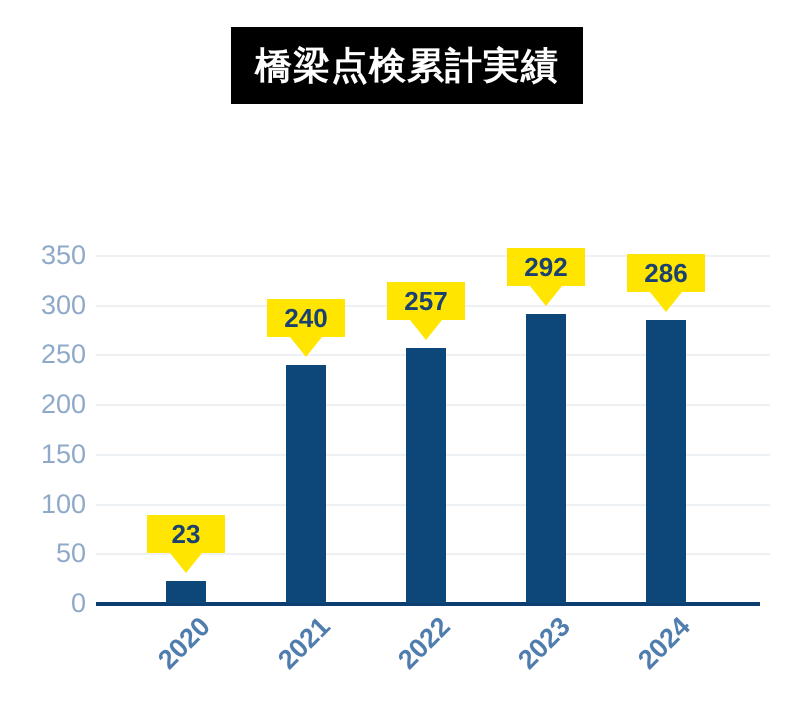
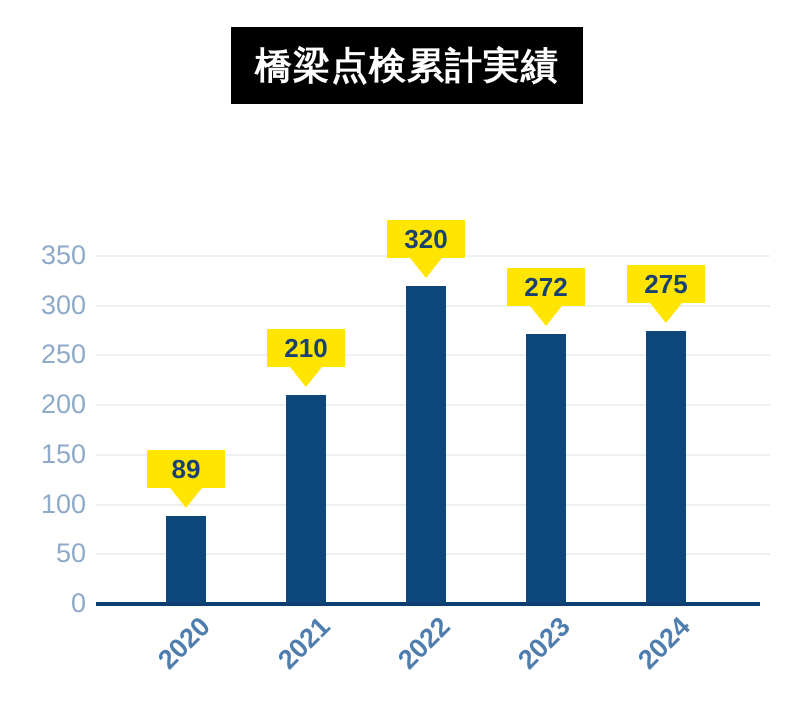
2020: 23 -> 89
2021: 240 -> 210
2022: 257 -> 320
2023: 292 -> 272
2024: 286 -> 275
